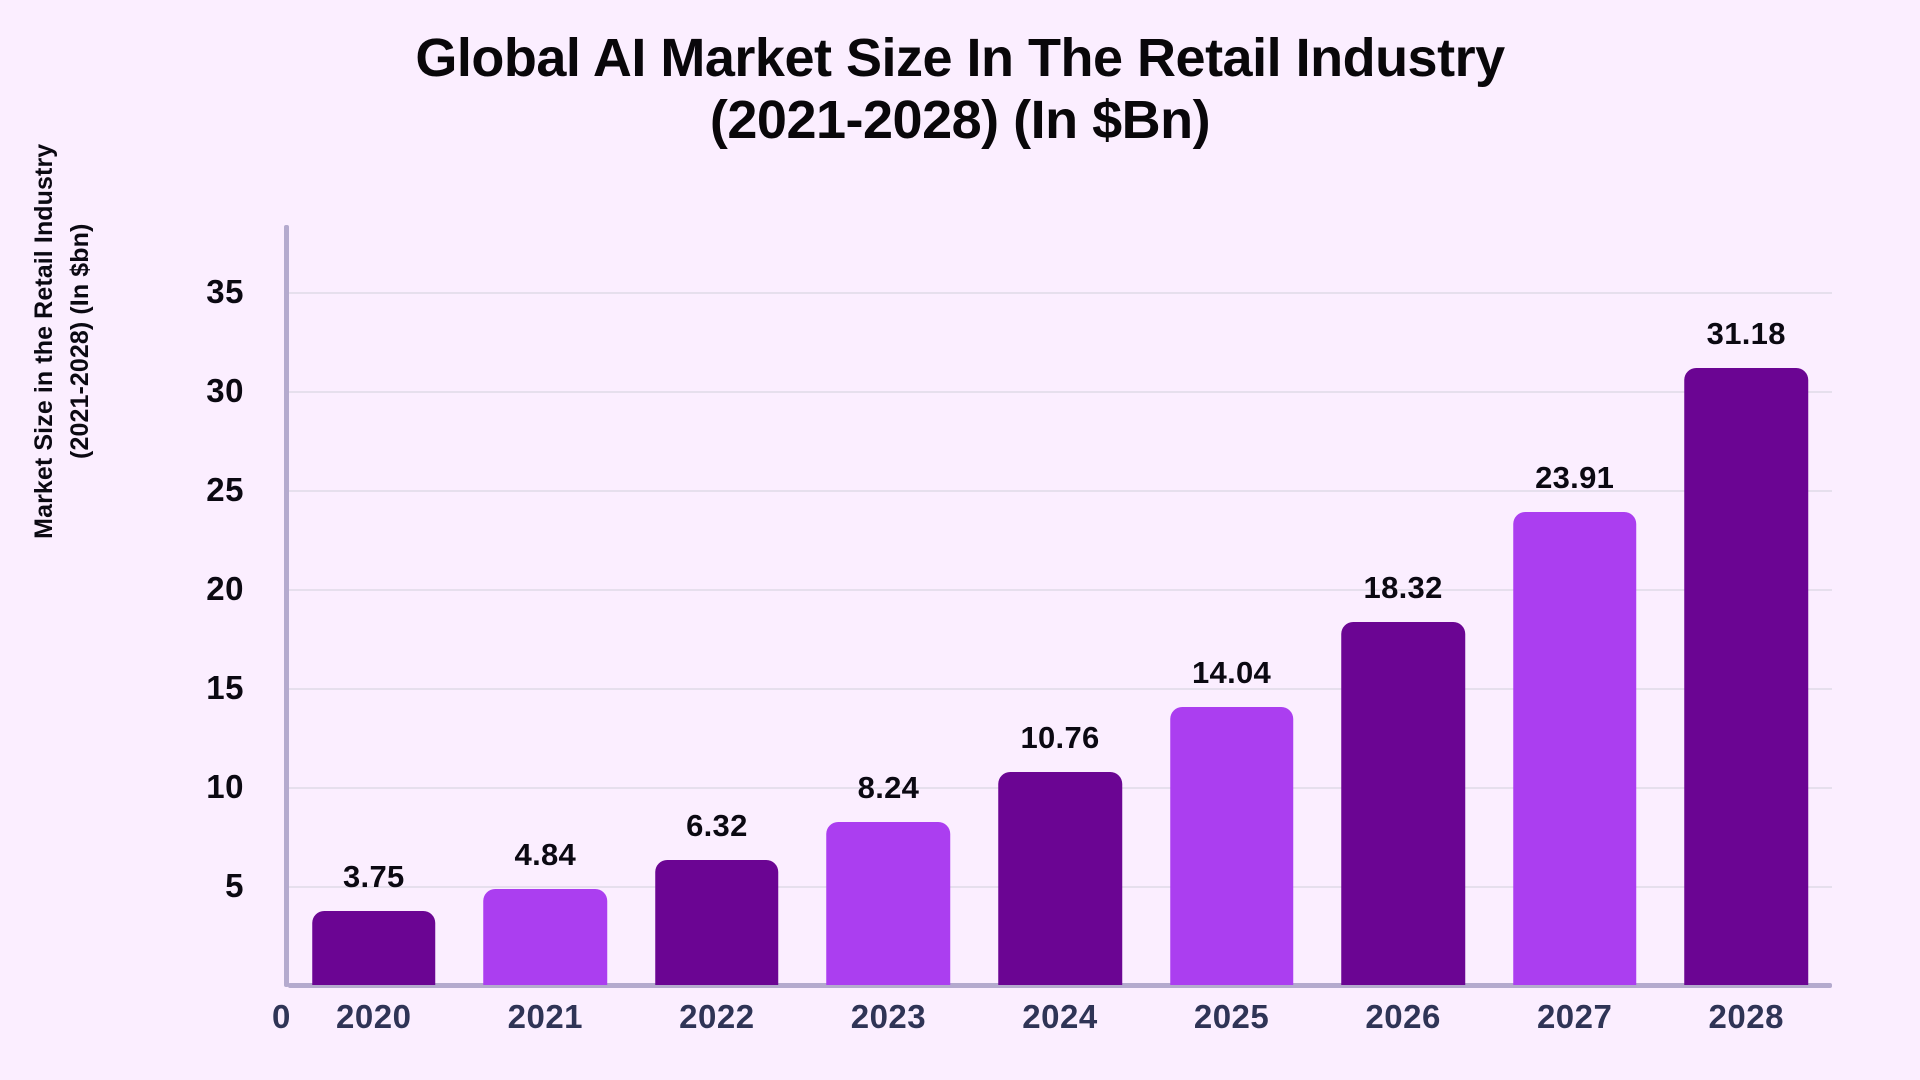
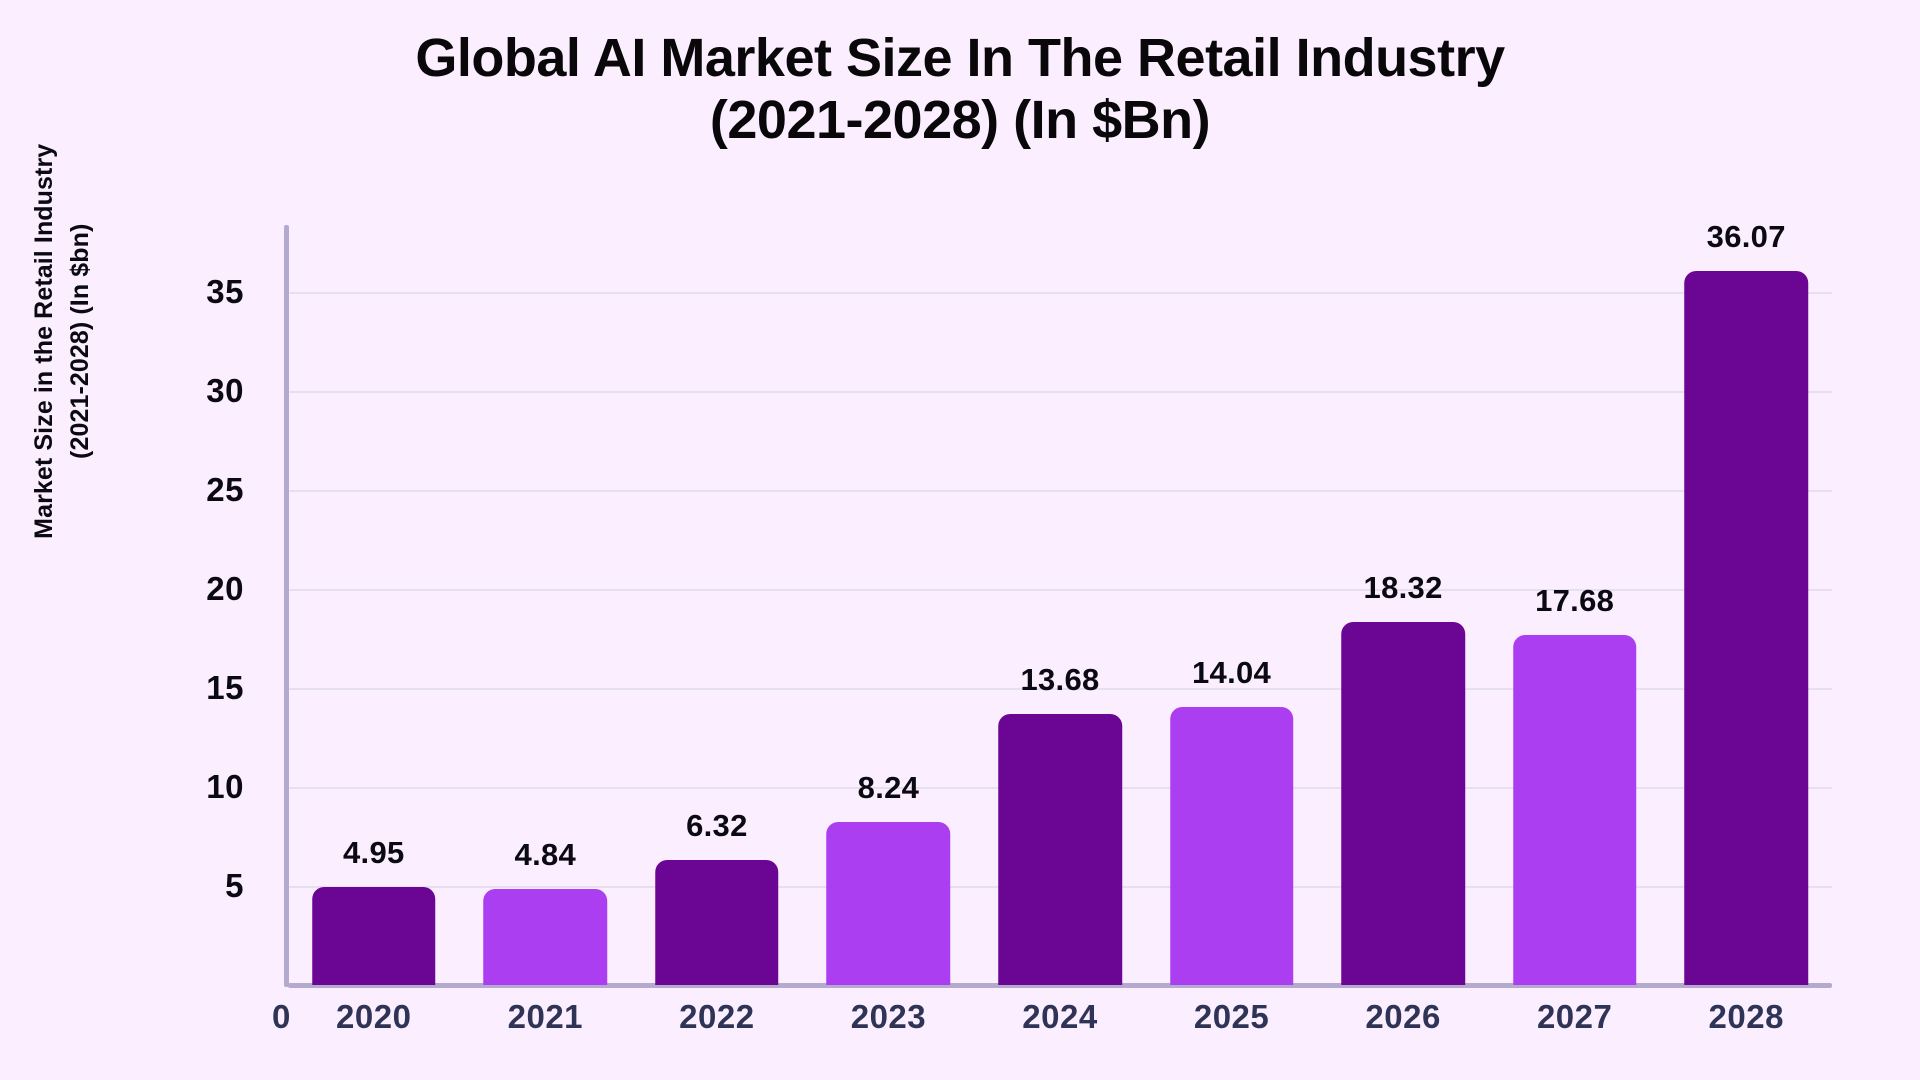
2020: 3.75 -> 4.95
2024: 10.76 -> 13.68
2027: 23.91 -> 17.68
2028: 31.18 -> 36.07
